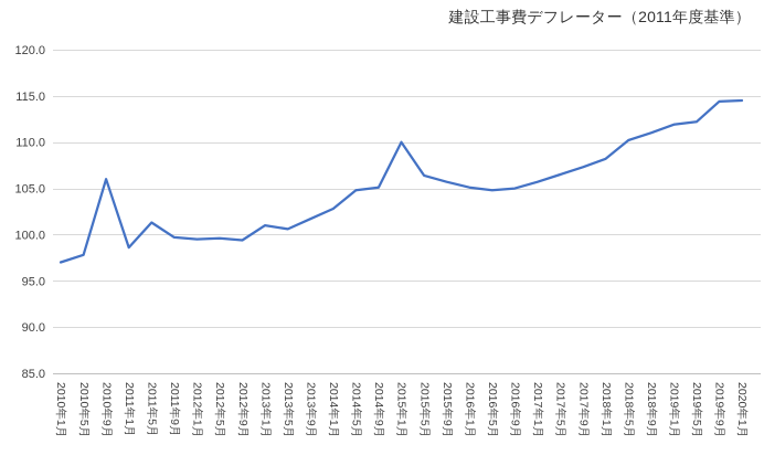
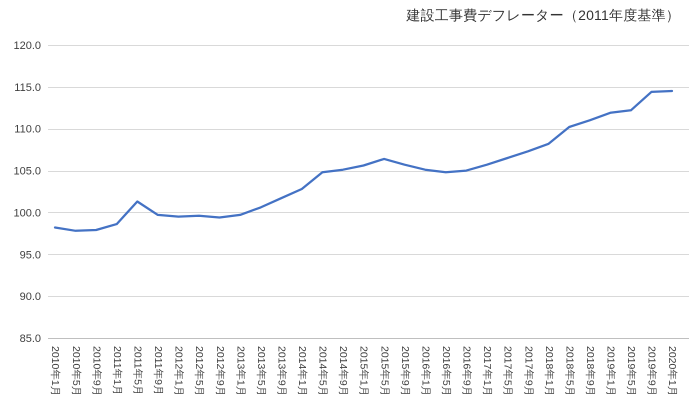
2010年1月: 97 -> 98
2010年9月: 106 -> 98
2013年1月: 101 -> 100
2015年1月: 110 -> 106
